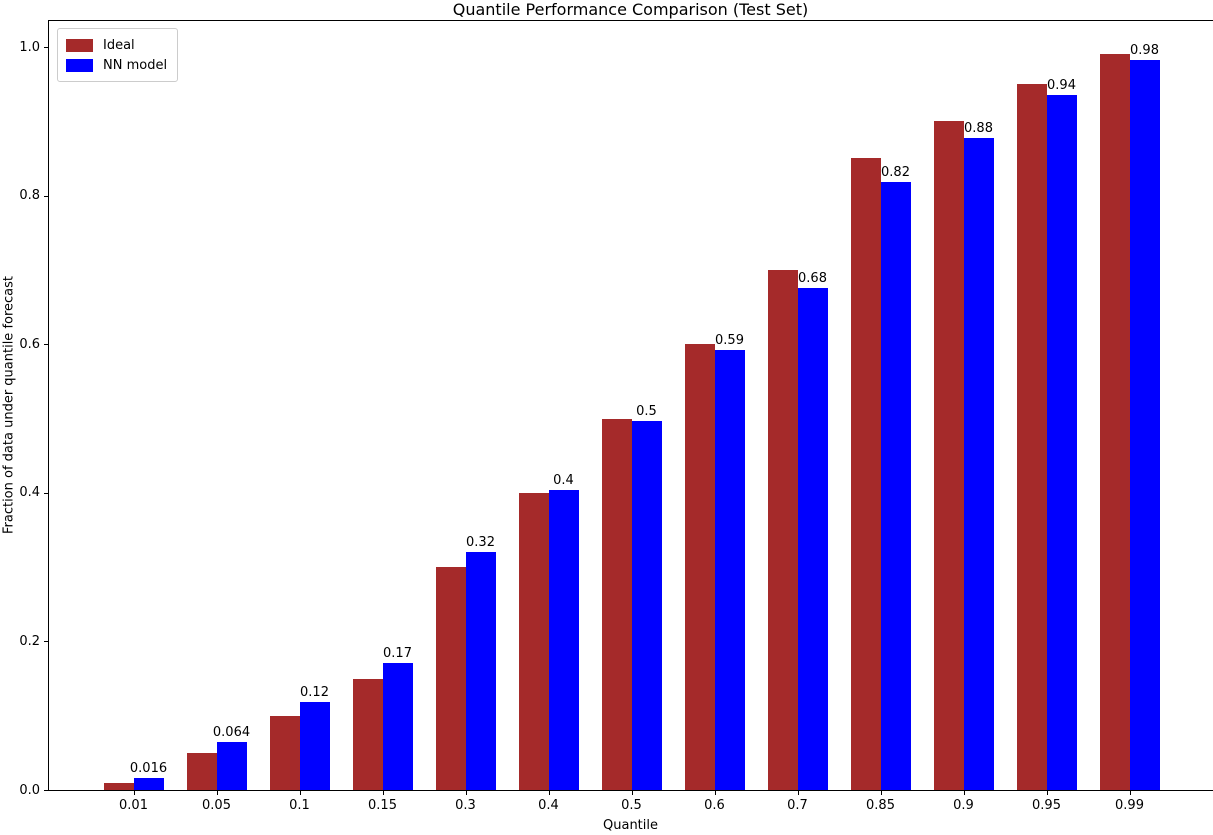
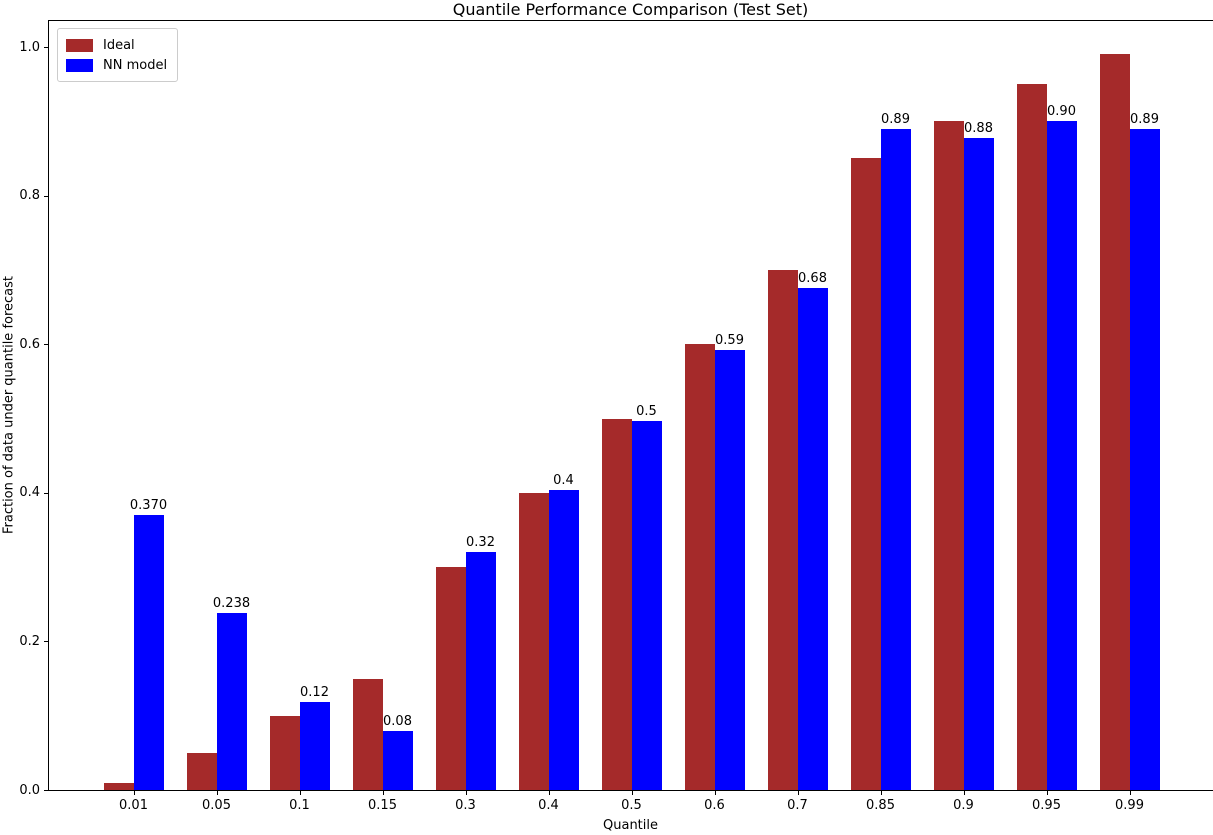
NN model/0.01: 0.016 -> 0.370
NN model/0.05: 0.064 -> 0.238
NN model/0.15: 0.17 -> 0.08
NN model/0.85: 0.82 -> 0.89
NN model/0.95: 0.94 -> 0.90
NN model/0.99: 0.98 -> 0.89
